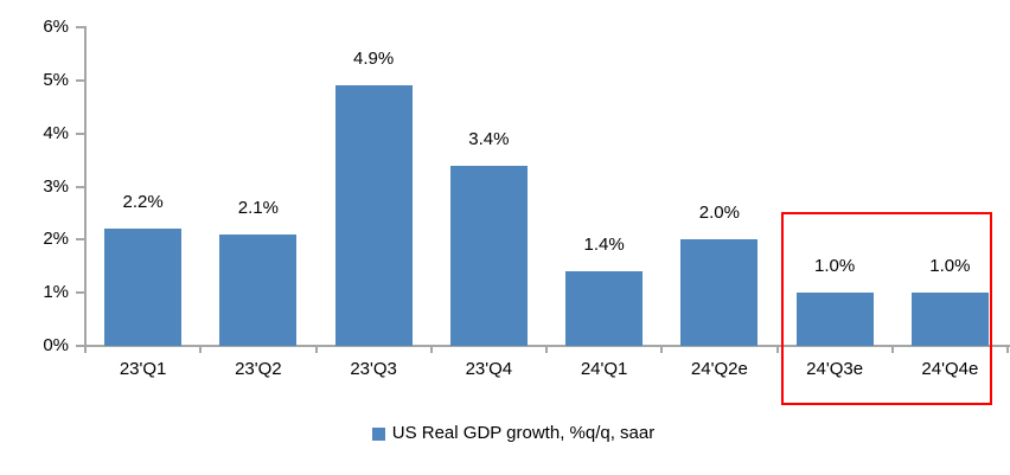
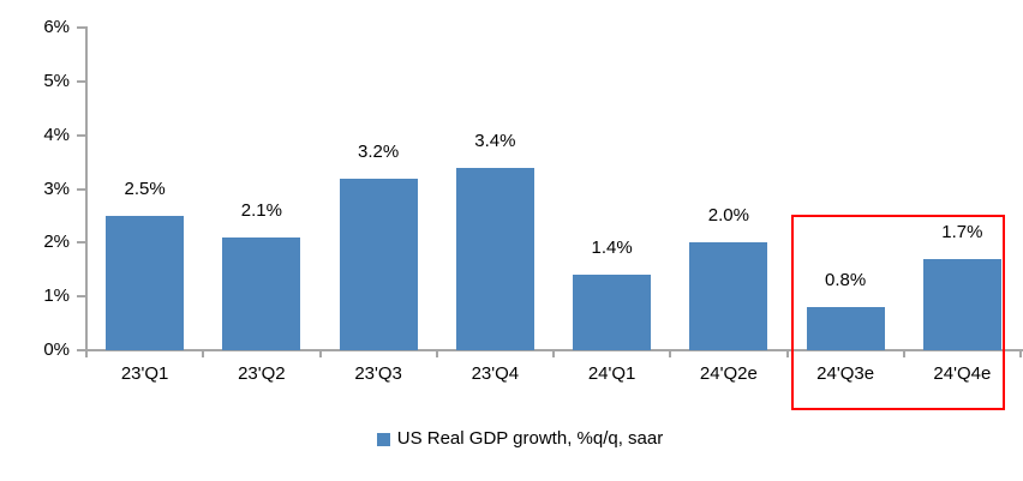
23'Q1: 2.2% -> 2.5%
23'Q3: 4.9% -> 3.2%
24'Q3e: 1.0% -> 0.8%
24'Q4e: 1.0% -> 1.7%
